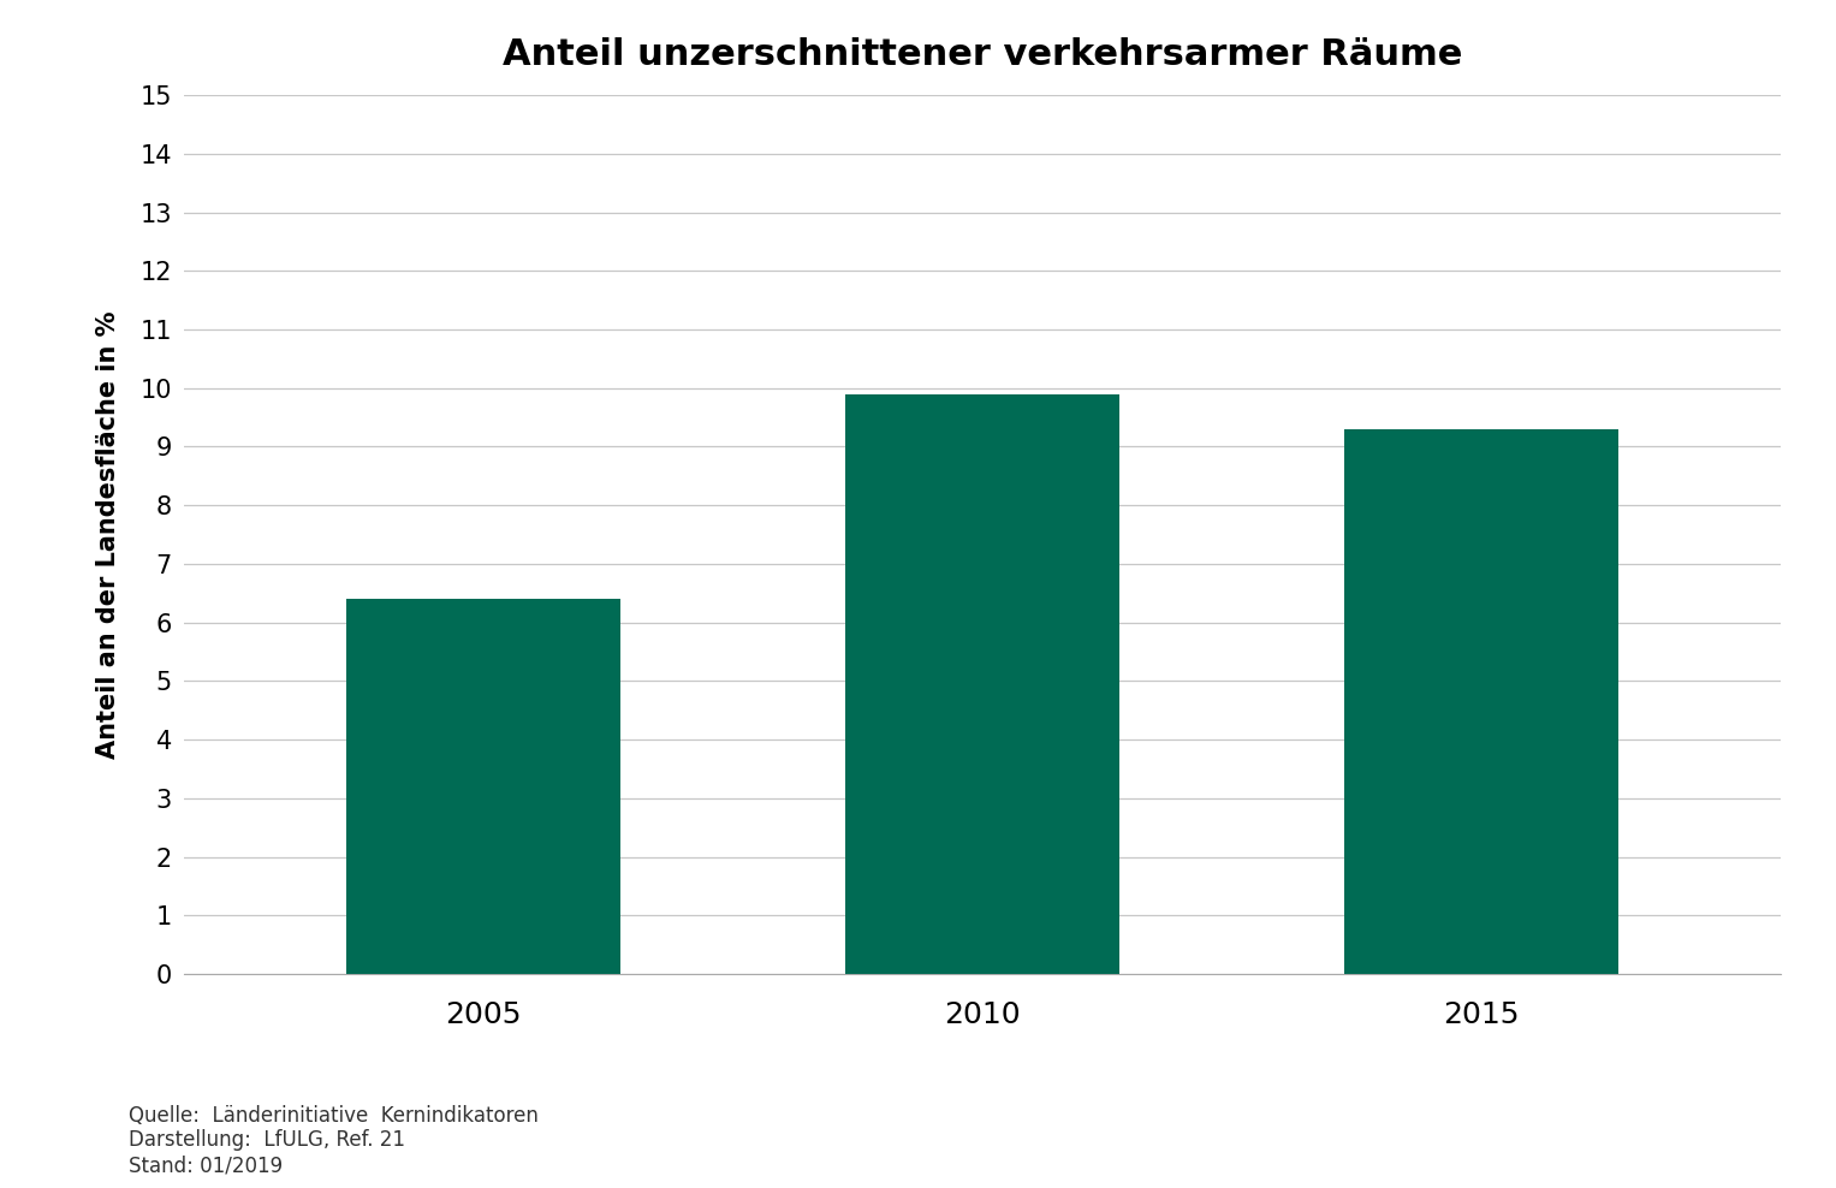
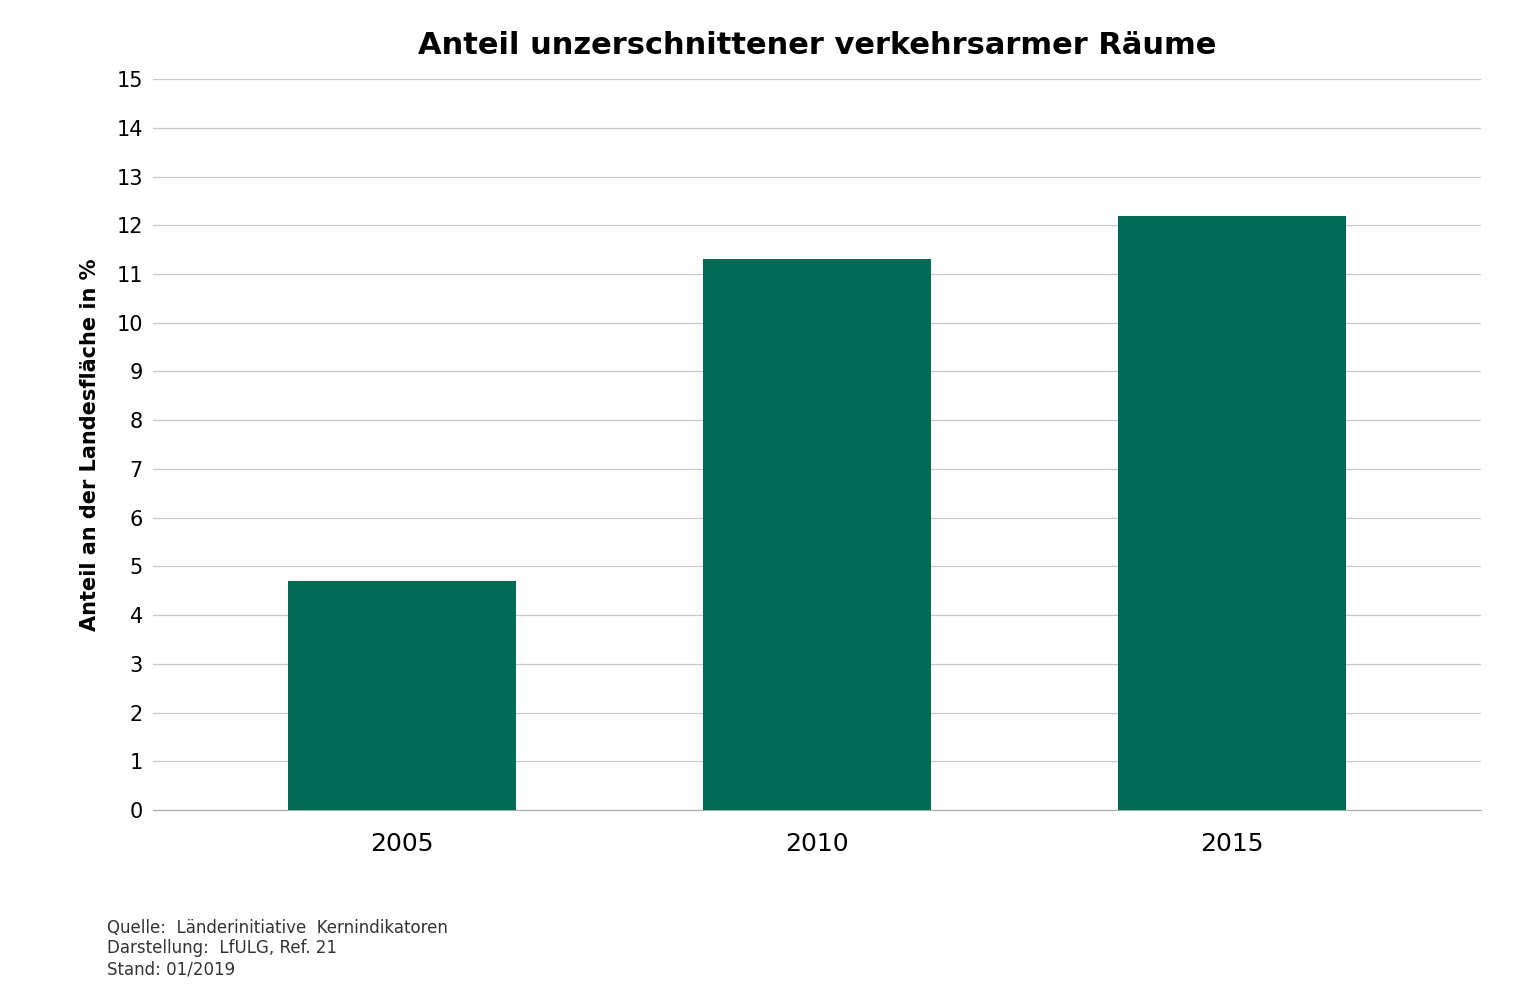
2005: 6.4 -> 4.7
2010: 9.9 -> 11.3
2015: 9.3 -> 12.2
